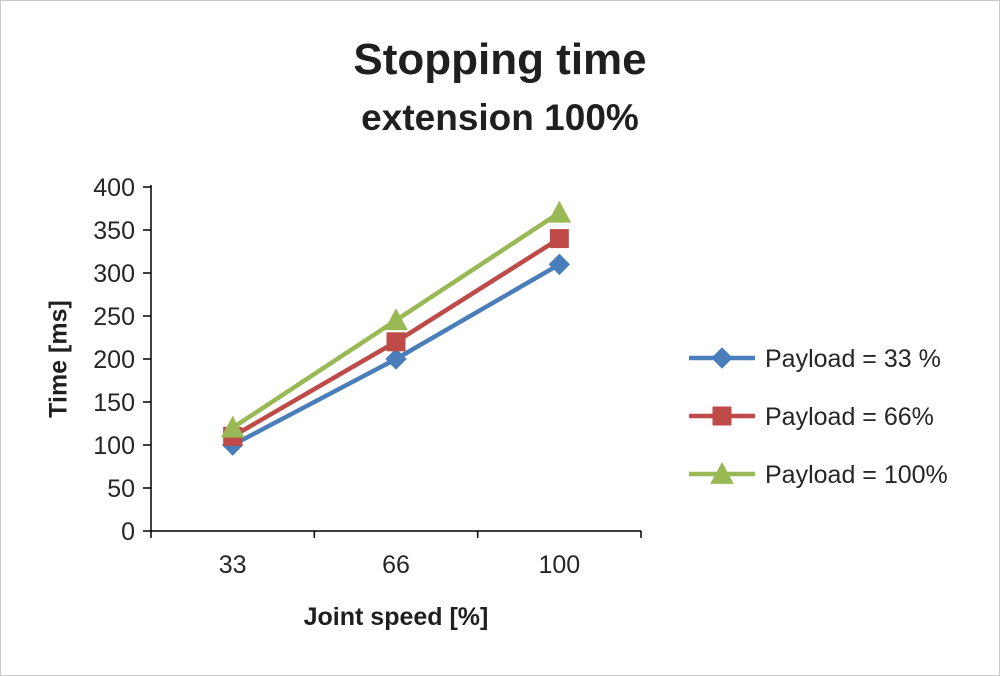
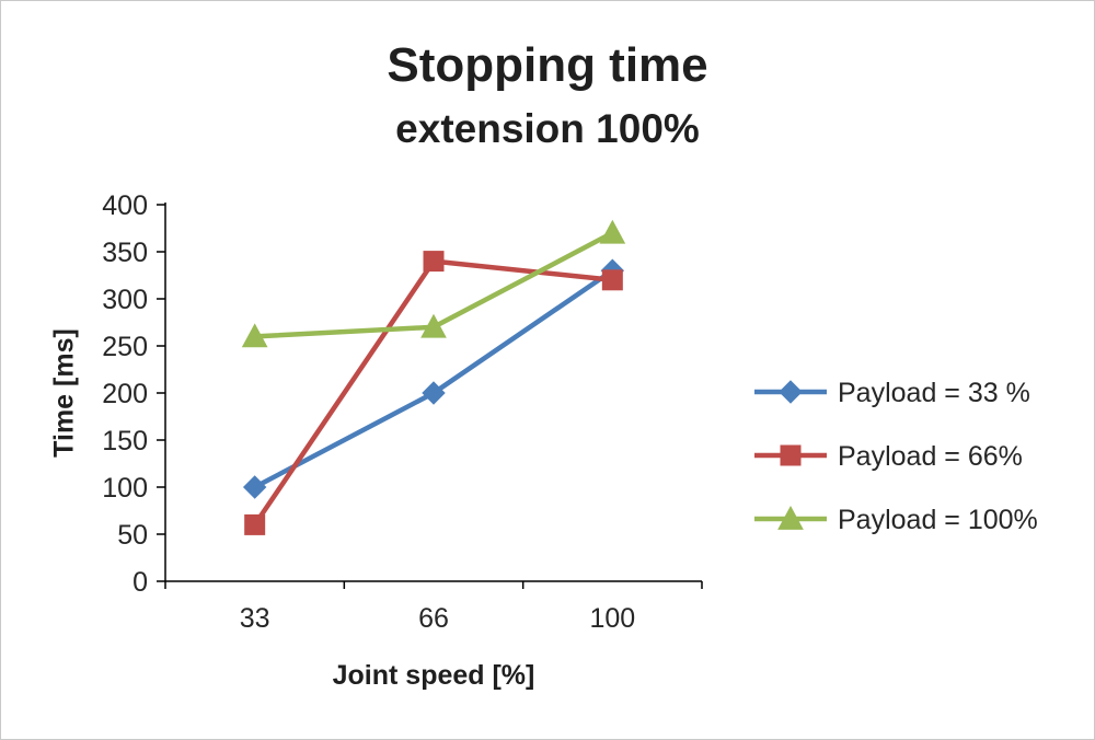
Payload = 66%/33: 110 -> 60
Payload = 100%/33: 120 -> 260
Payload = 66%/66: 220 -> 340
Payload = 100%/66: 240 -> 270
Payload = 33 %/100: 310 -> 330
Payload = 66%/100: 340 -> 320
